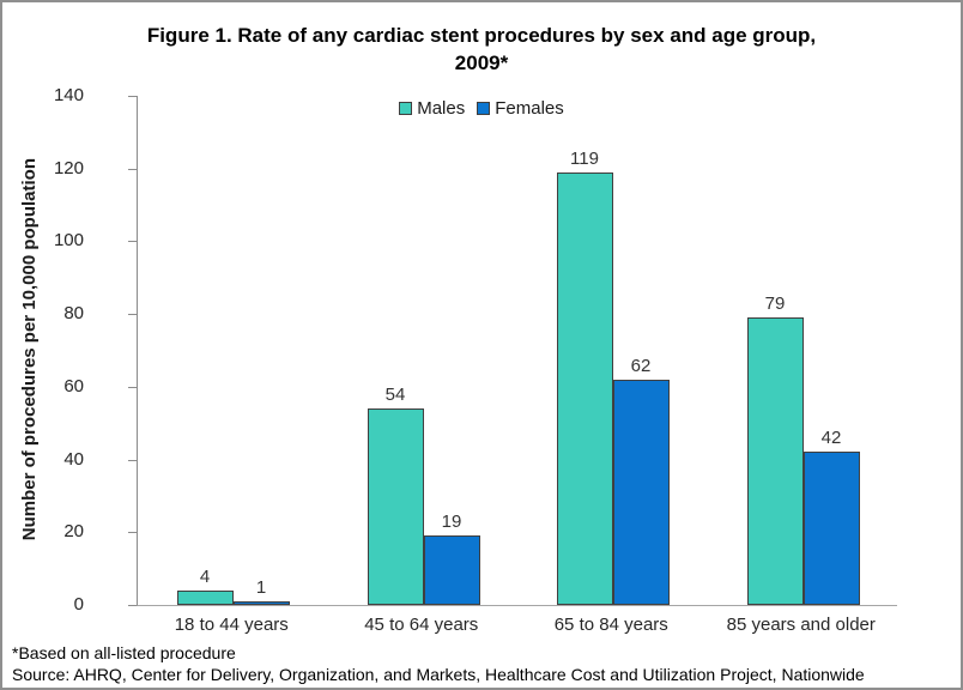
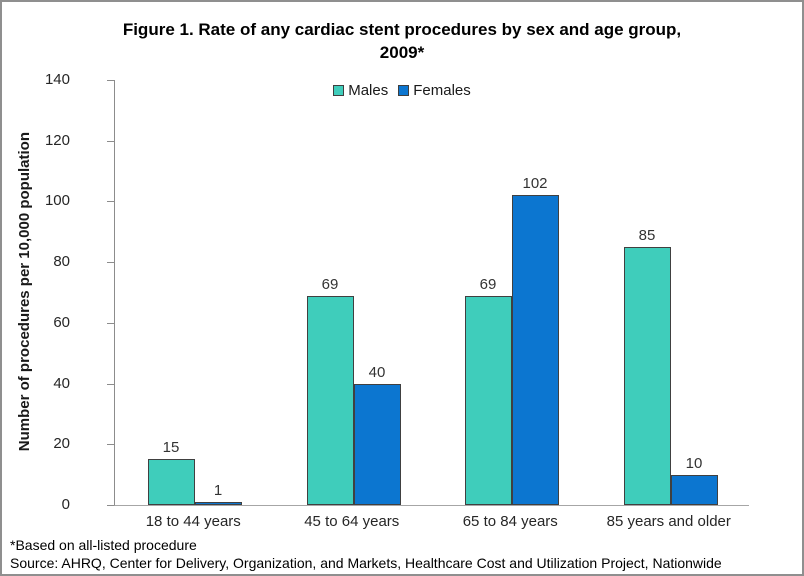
Males/18 to 44 years: 4 -> 15
Males/45 to 64 years: 54 -> 69
Females/45 to 64 years: 19 -> 40
Males/65 to 84 years: 119 -> 69
Females/65 to 84 years: 62 -> 102
Males/85 years and older: 79 -> 85
Females/85 years and older: 42 -> 10
